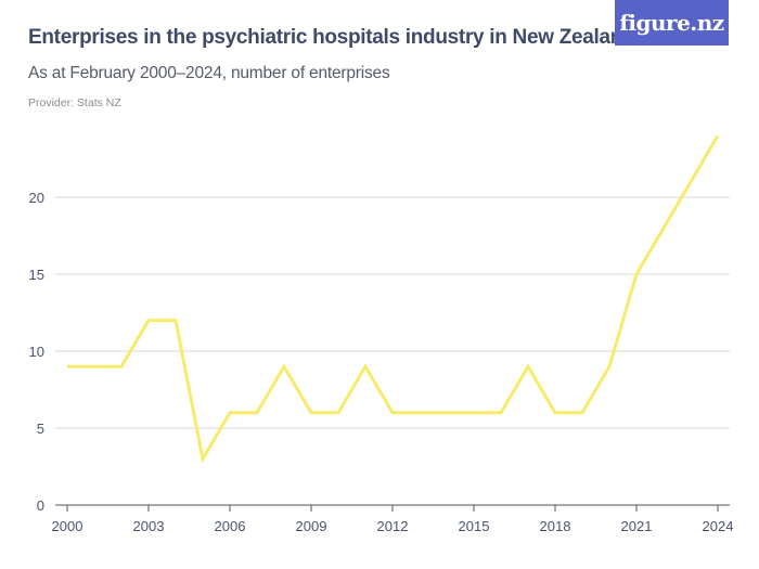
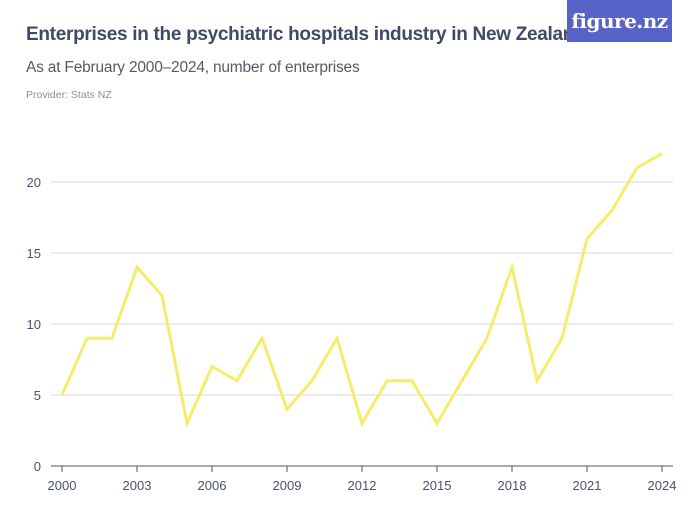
2000: 9 -> 5
2003: 12 -> 14
2006: 6 -> 7
2009: 6 -> 4
2012: 6 -> 3
2015: 6 -> 3
2018: 6 -> 14
2021: 15 -> 16
2024: 24 -> 22
